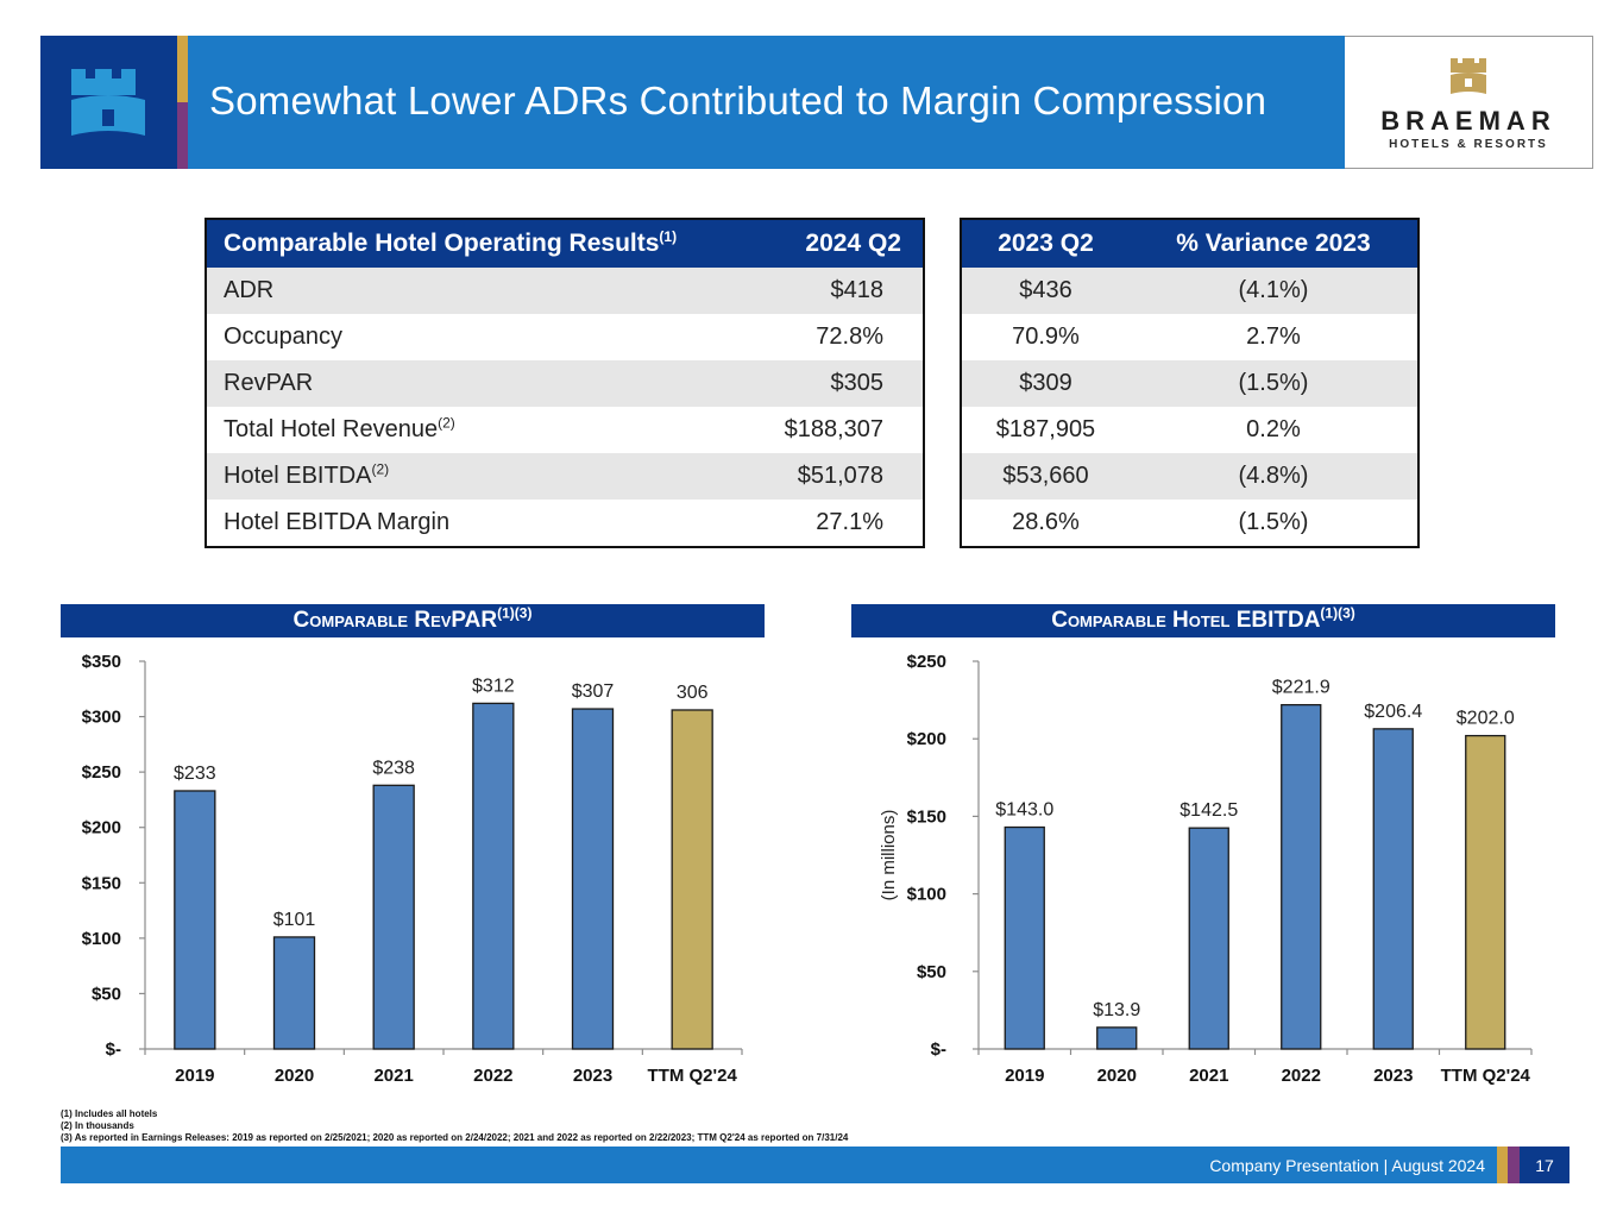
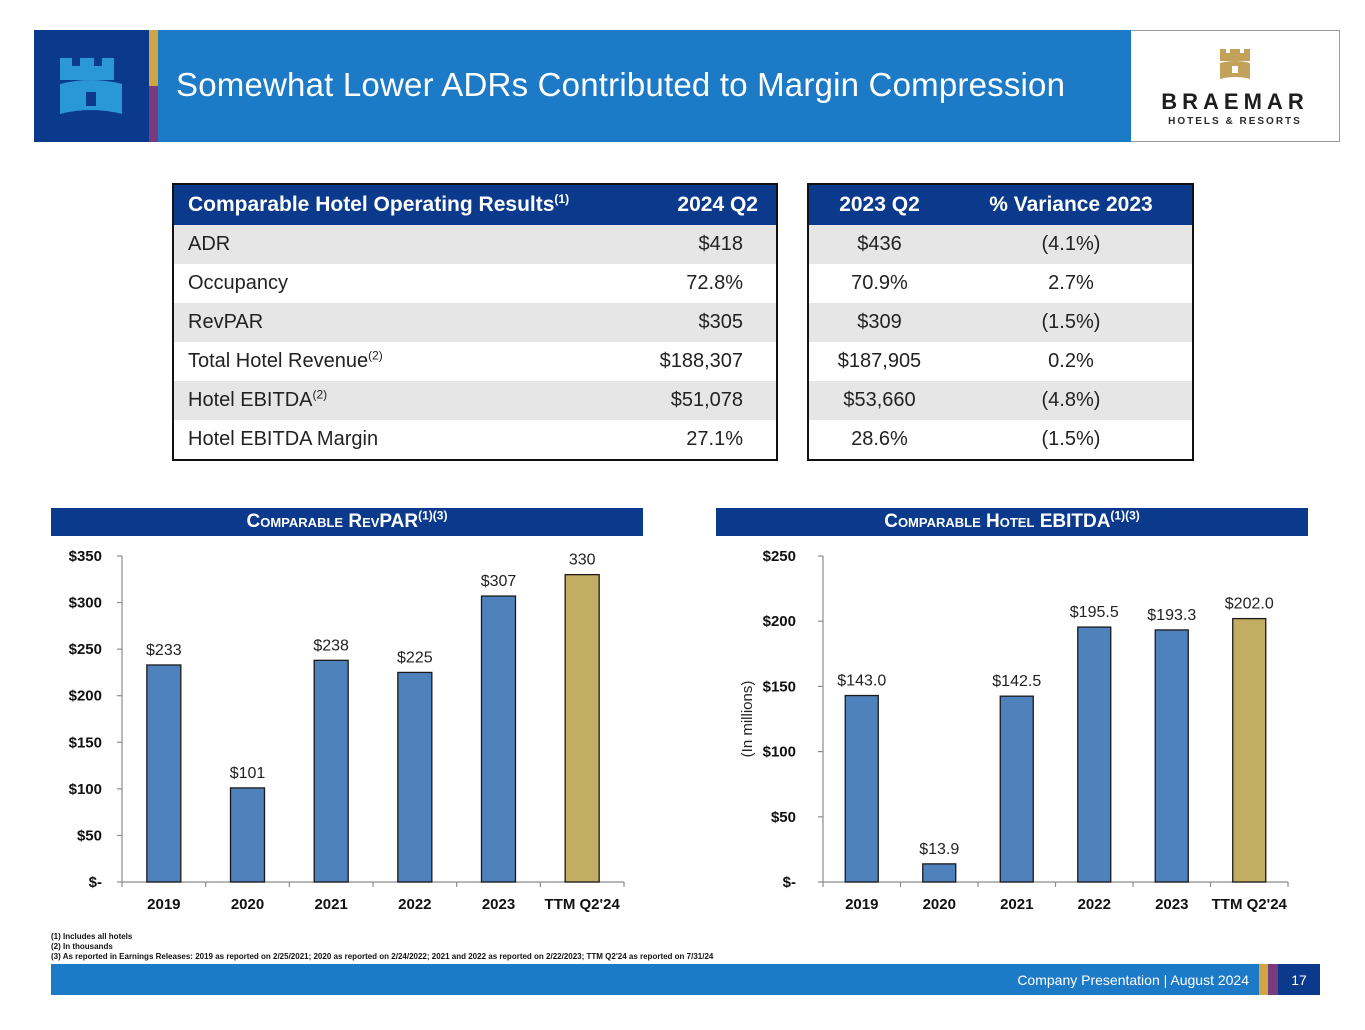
Comparable RevPAR/2022: $312 -> $225
Comparable RevPAR/TTM Q2'24: 306 -> 330
Comparable Hotel EBITDA/2022: $221.9 -> $195.5
Comparable Hotel EBITDA/2023: $206.4 -> $193.3
